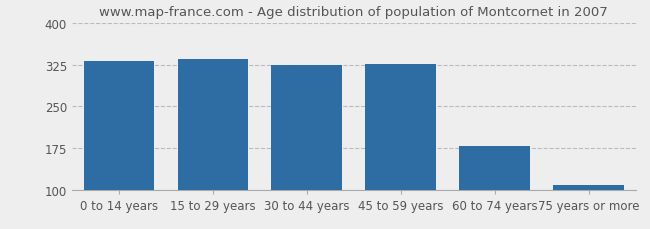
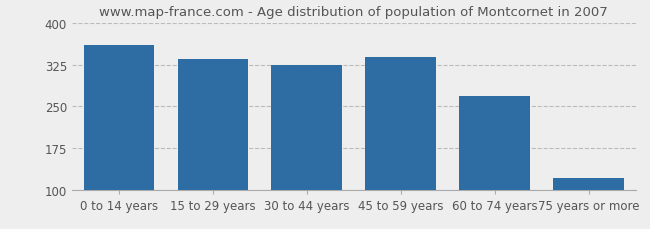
0 to 14 years: 331 -> 360
45 to 59 years: 326 -> 338
60 to 74 years: 179 -> 268
75 years or more: 109 -> 122
